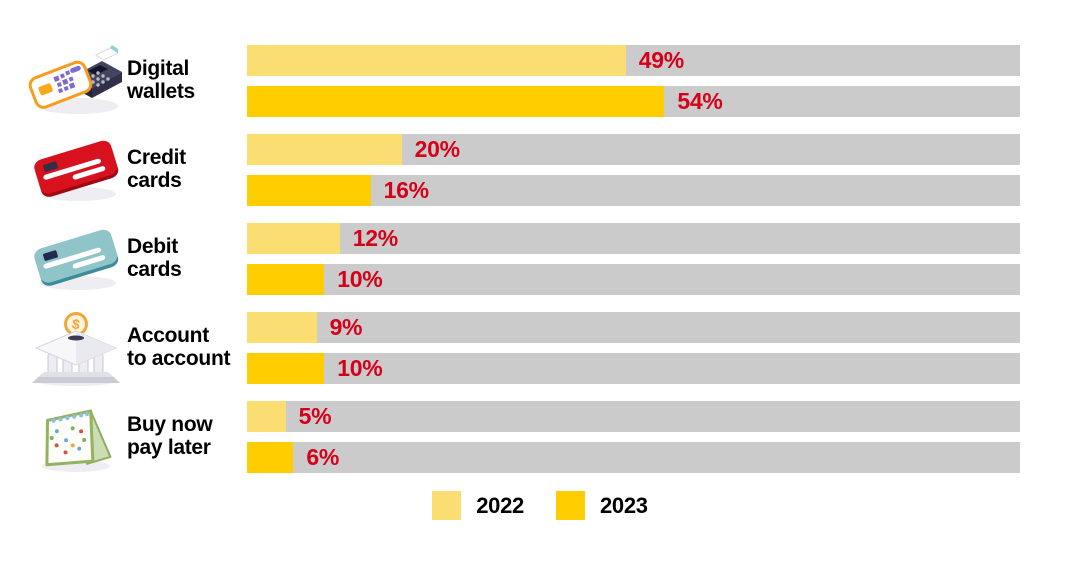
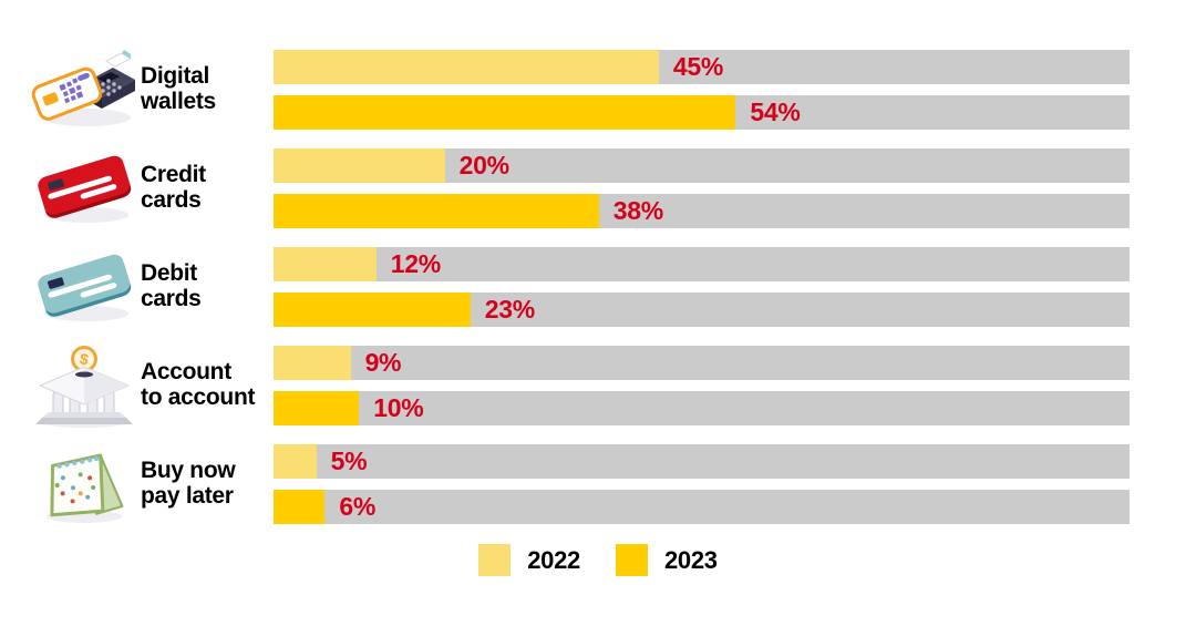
2022/Digital wallets: 49% -> 45%
2023/Credit cards: 16% -> 38%
2023/Debit cards: 10% -> 23%
